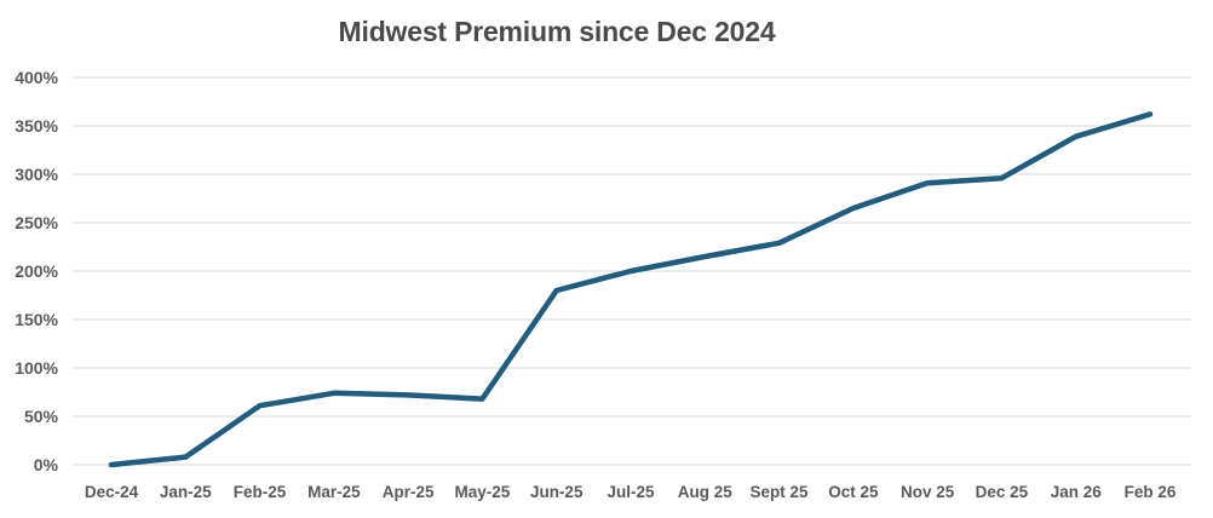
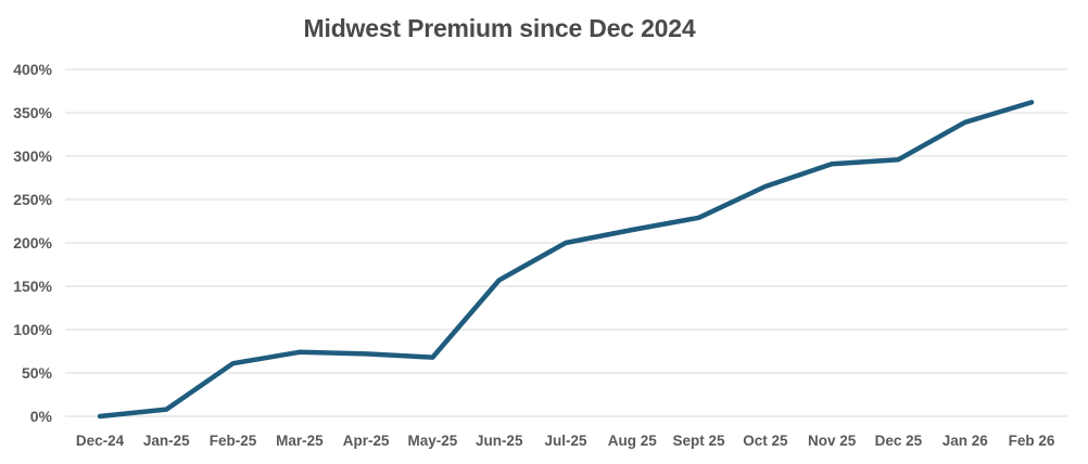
Jun-25: 180% -> 160%
